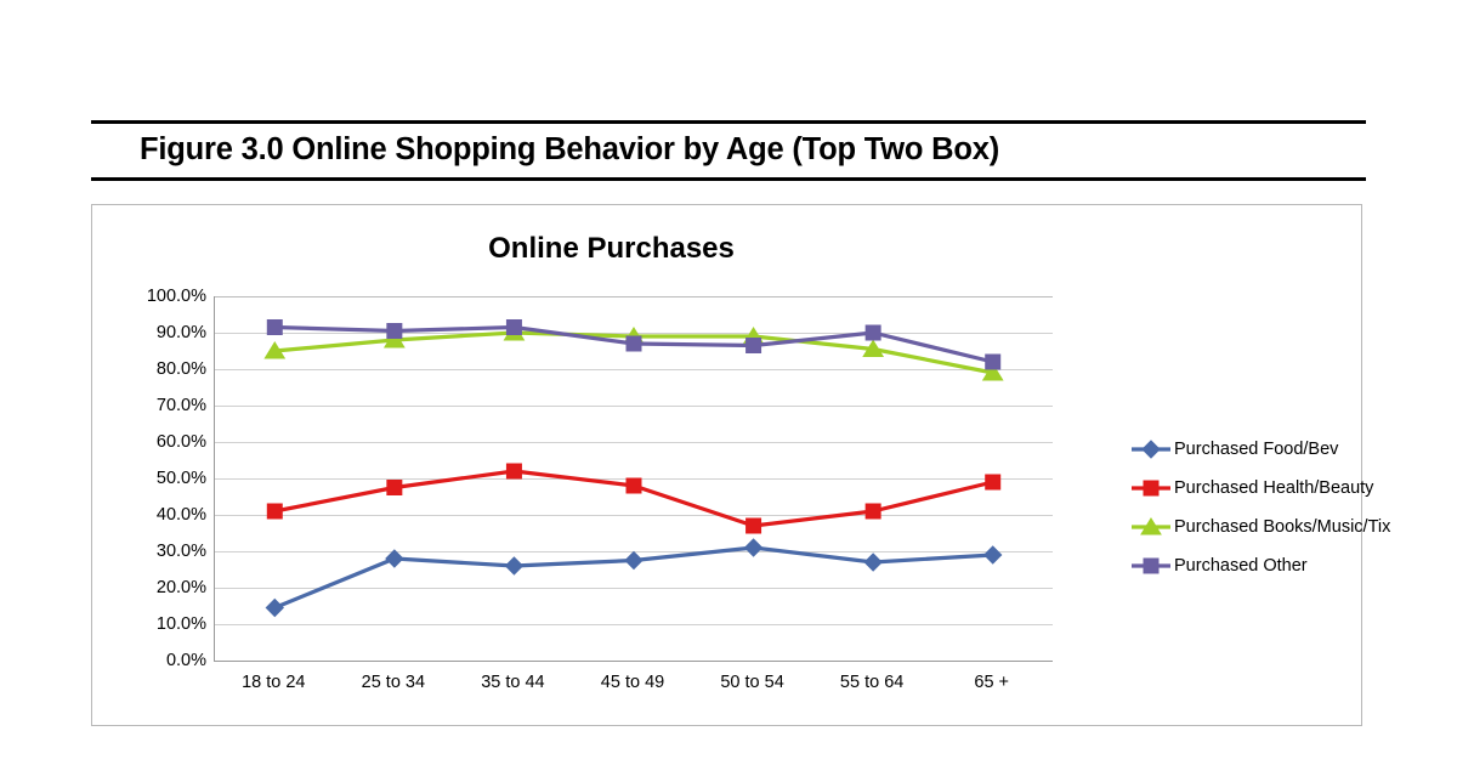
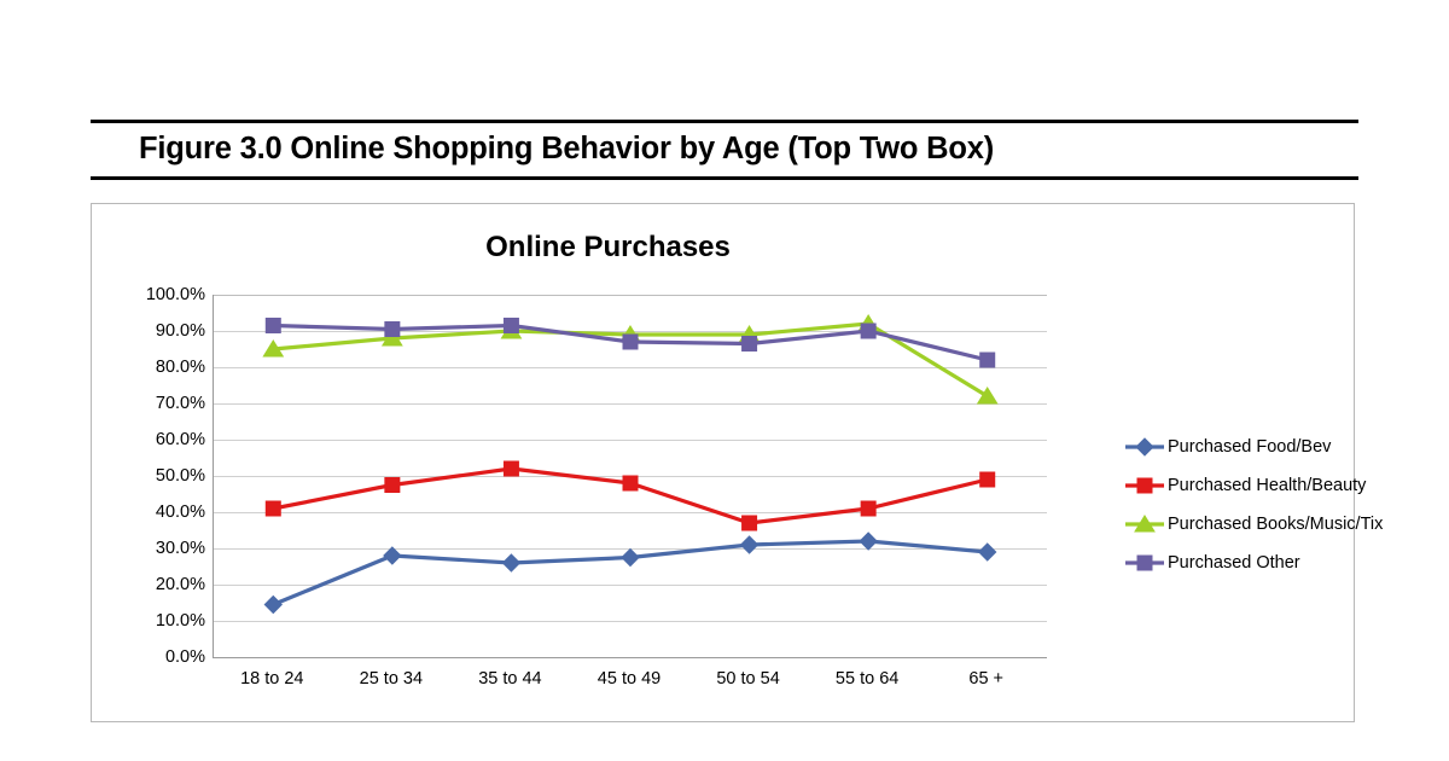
Purchased Food/Bev/55 to 64: 27% -> 32%
Purchased Books/Music/Tix/55 to 64: 86% -> 92%
Purchased Books/Music/Tix/65 +: 79% -> 72%
